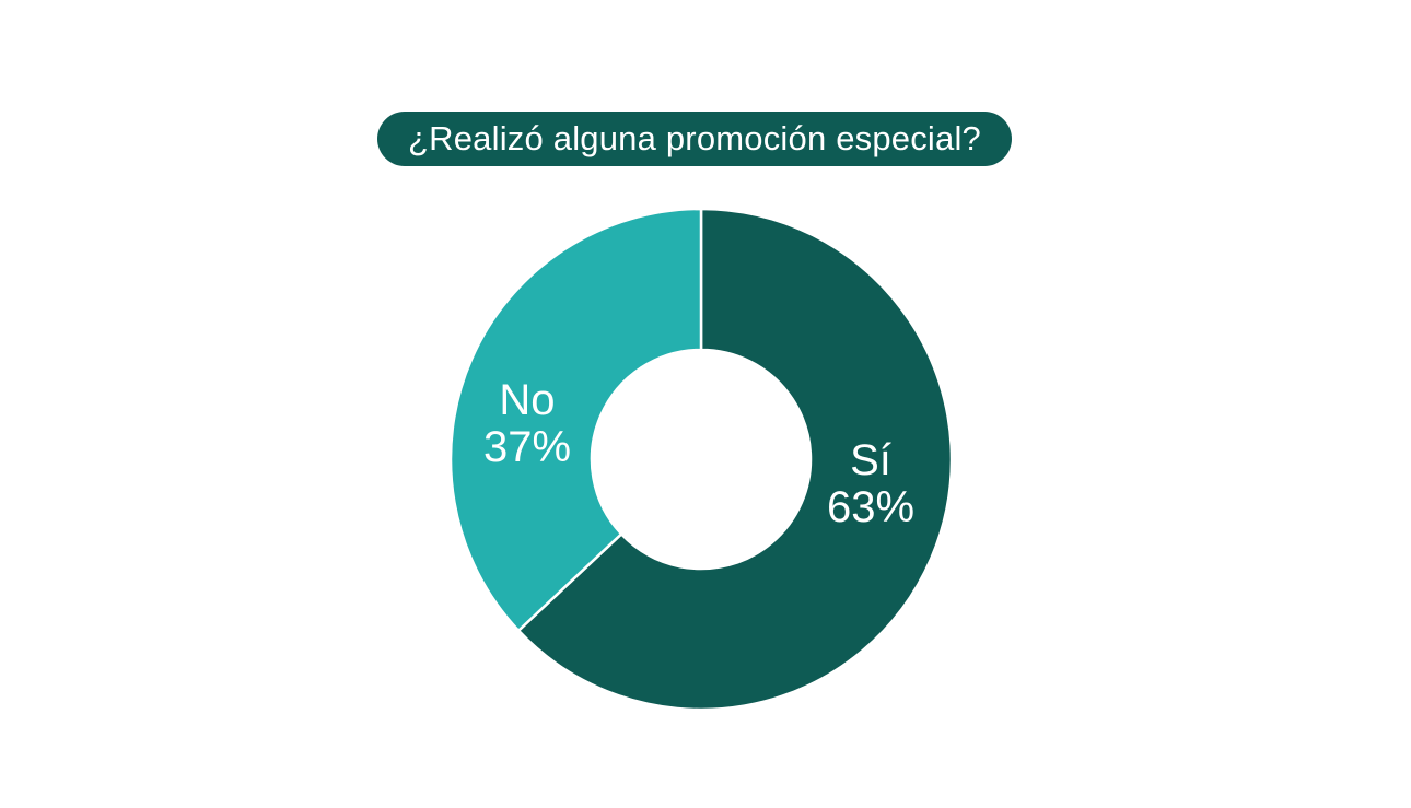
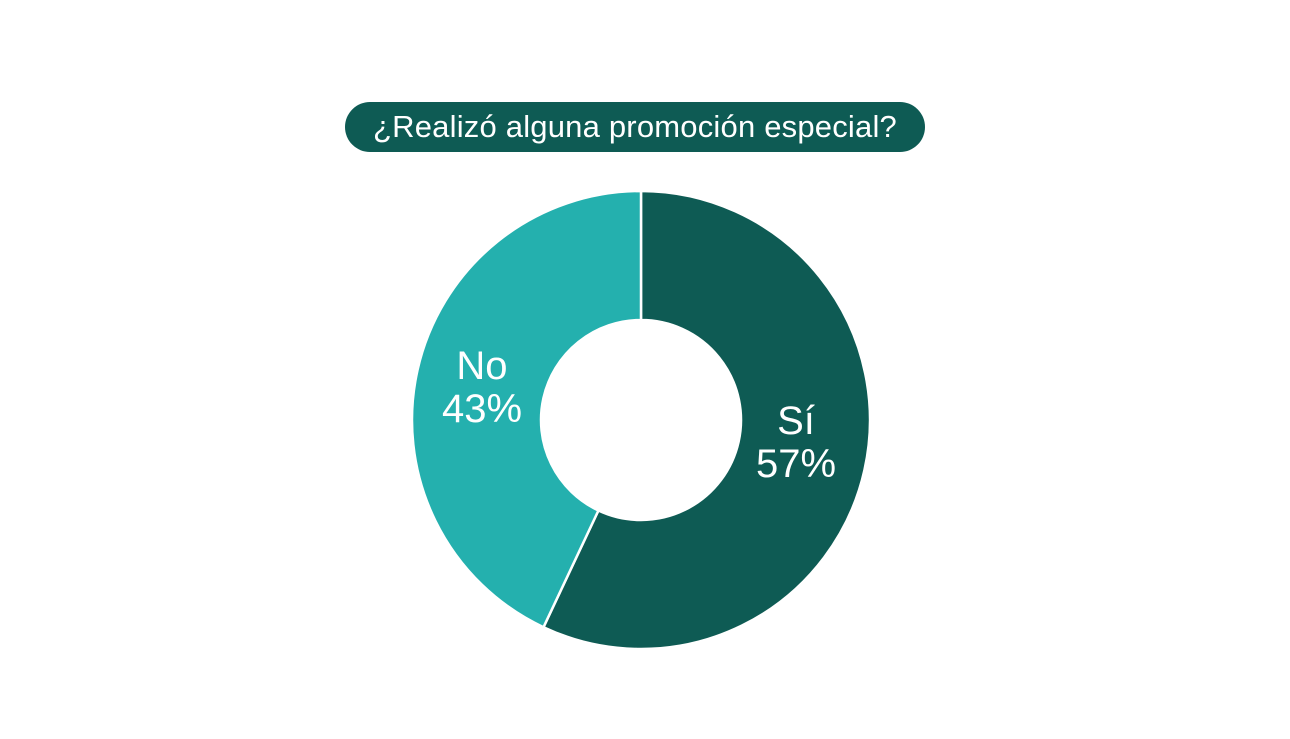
Sí: 63% -> 57%
No: 37% -> 43%
